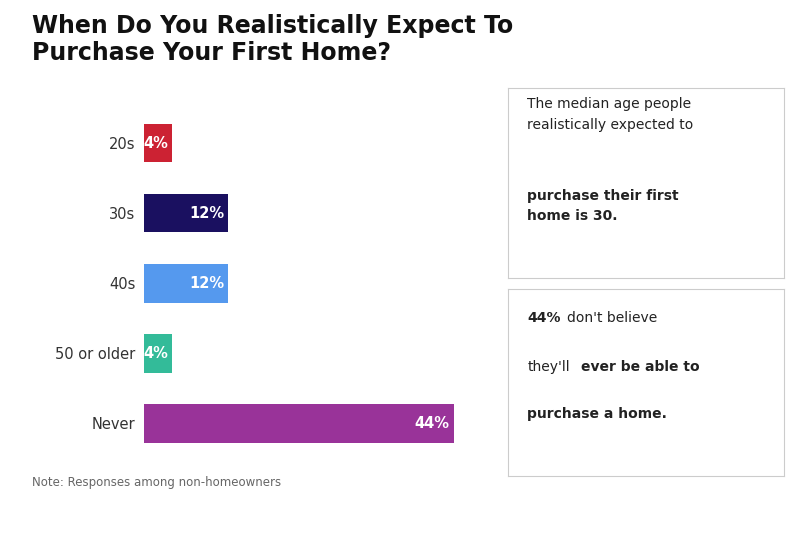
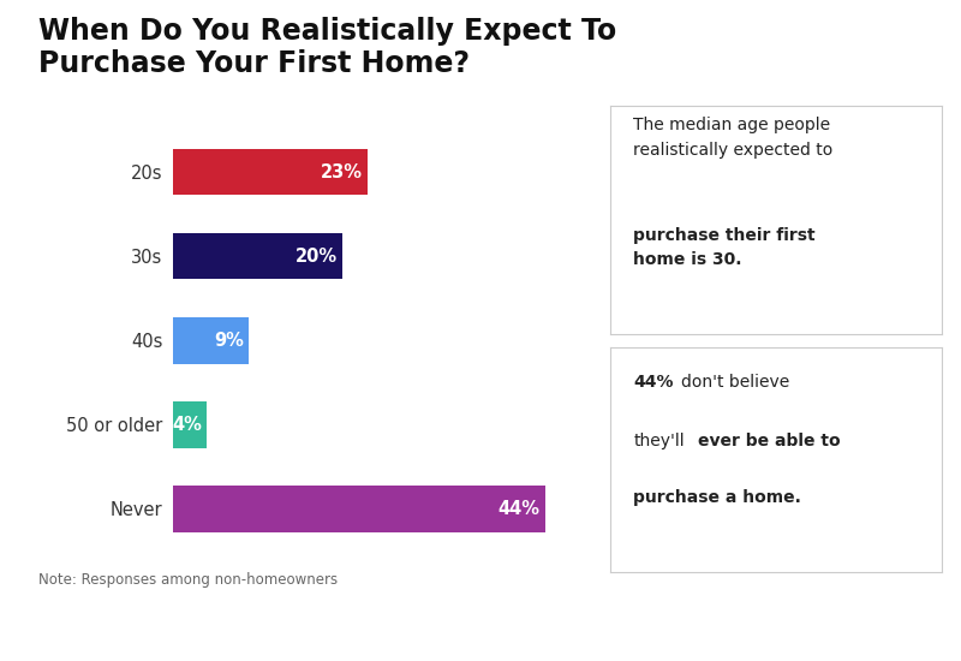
20s: 4% -> 23%
30s: 12% -> 20%
40s: 12% -> 9%
